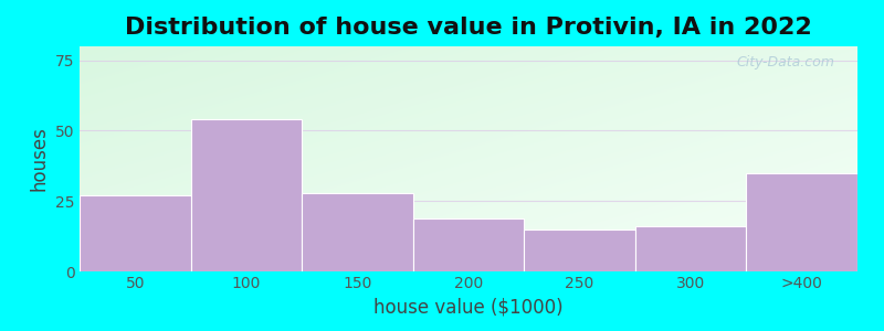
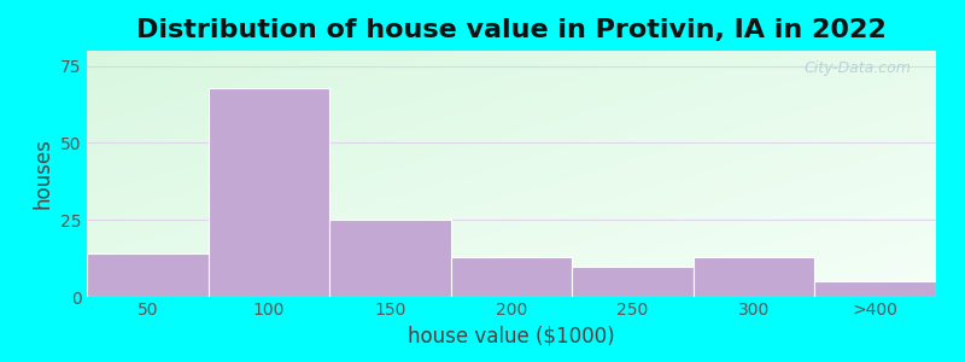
50: 27 -> 14
100: 54 -> 68
150: 28 -> 25
200: 19 -> 13
250: 15 -> 10
300: 16 -> 13
>400: 35 -> 5
